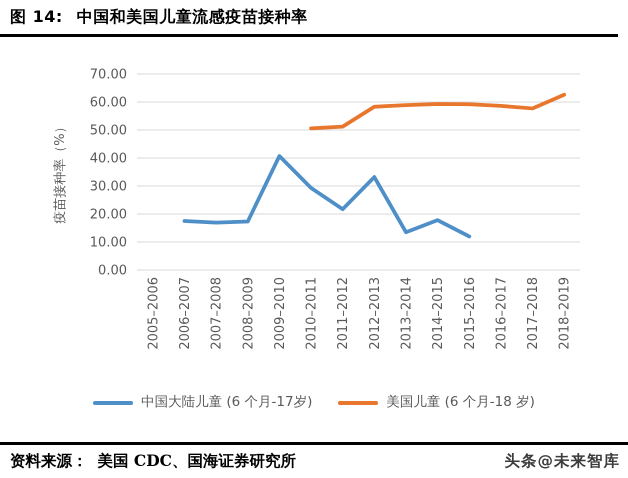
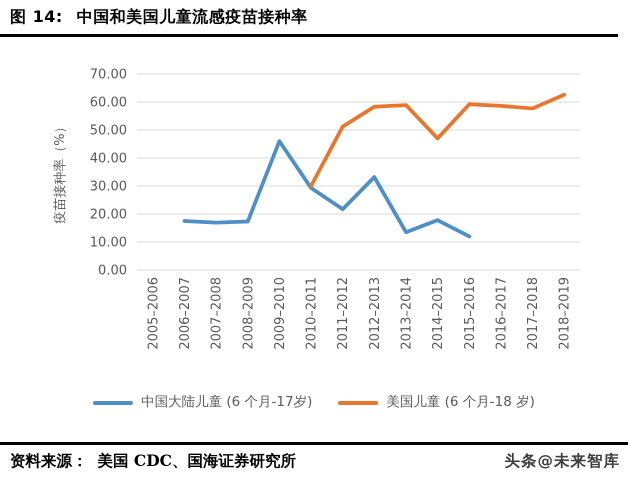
中国大陆儿童 (6 个月-17岁)/2009–2010: 41 -> 46
美国儿童 (6 个月-18 岁)/2010–2011: 51 -> 30
美国儿童 (6 个月-18 岁)/2014–2015: 59 -> 47
